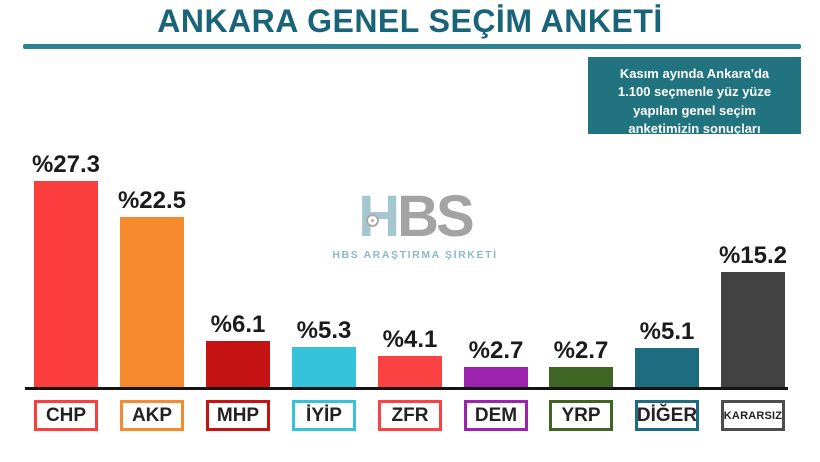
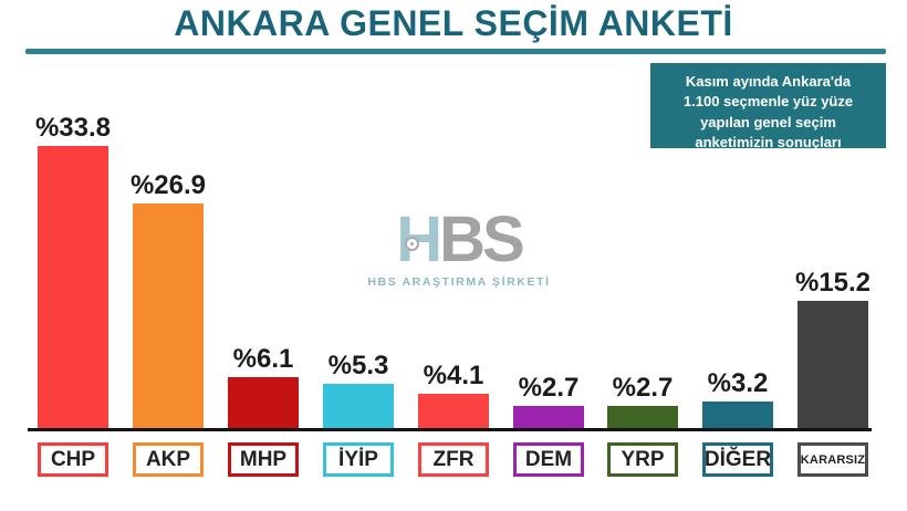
CHP: 27.3 -> 33.8
AKP: 22.5 -> 26.9
DİĞER: 5.1 -> 3.2
